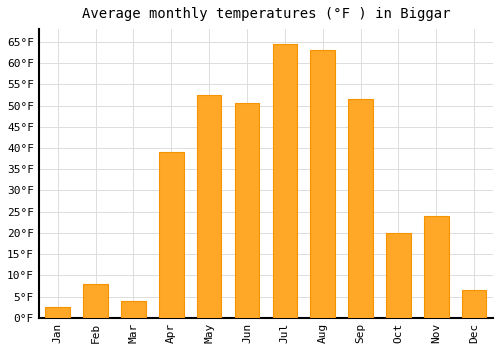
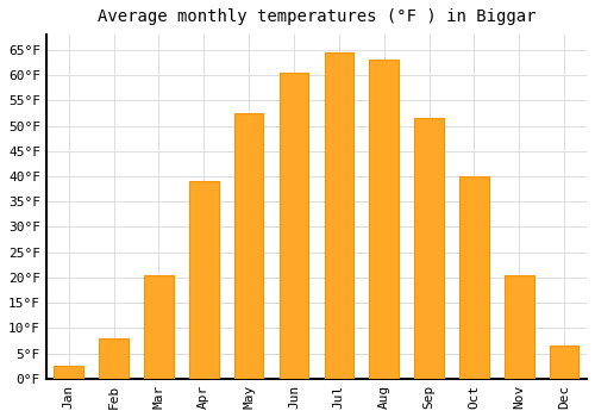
Mar: 4.0°F -> 20.5°F
Jun: 50.5°F -> 60.5°F
Oct: 20.0°F -> 40.0°F
Nov: 24.0°F -> 20.5°F
